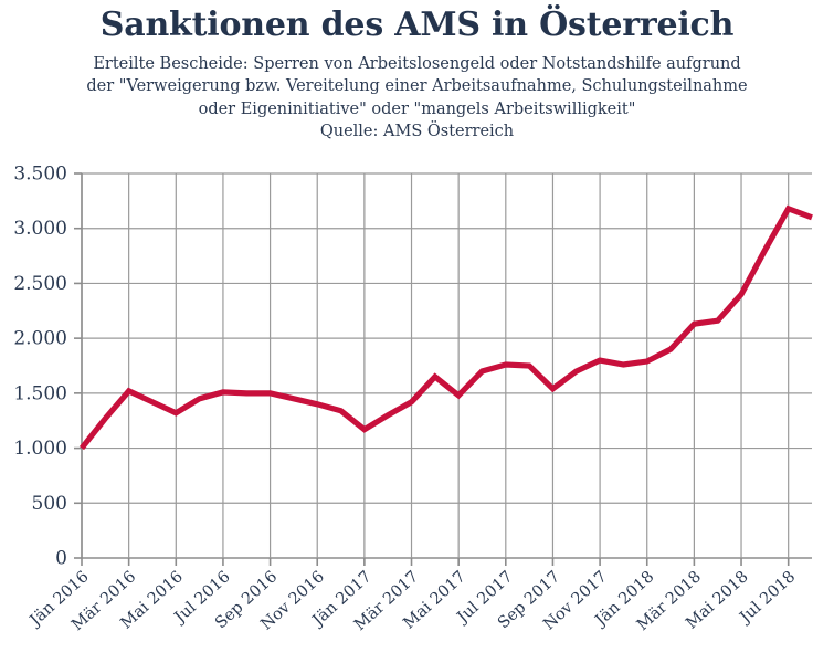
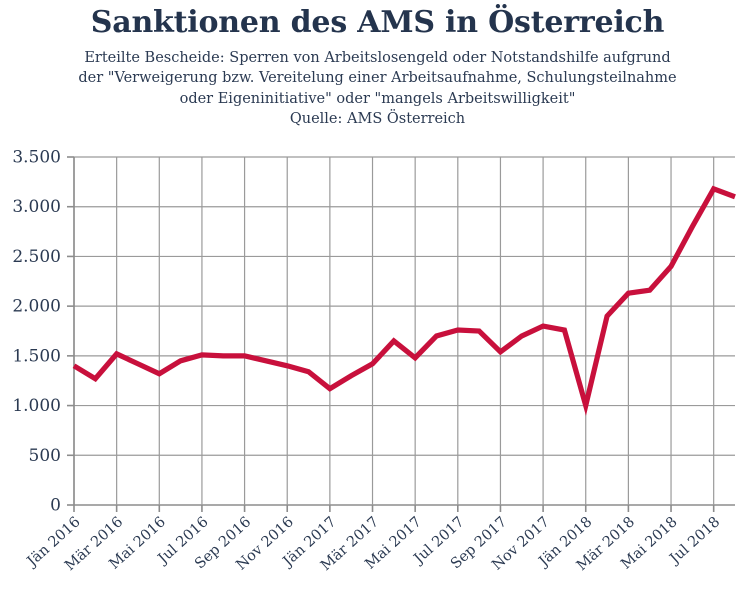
Jän 2016: 1000 -> 1400
Jän 2018: 1800 -> 1000
